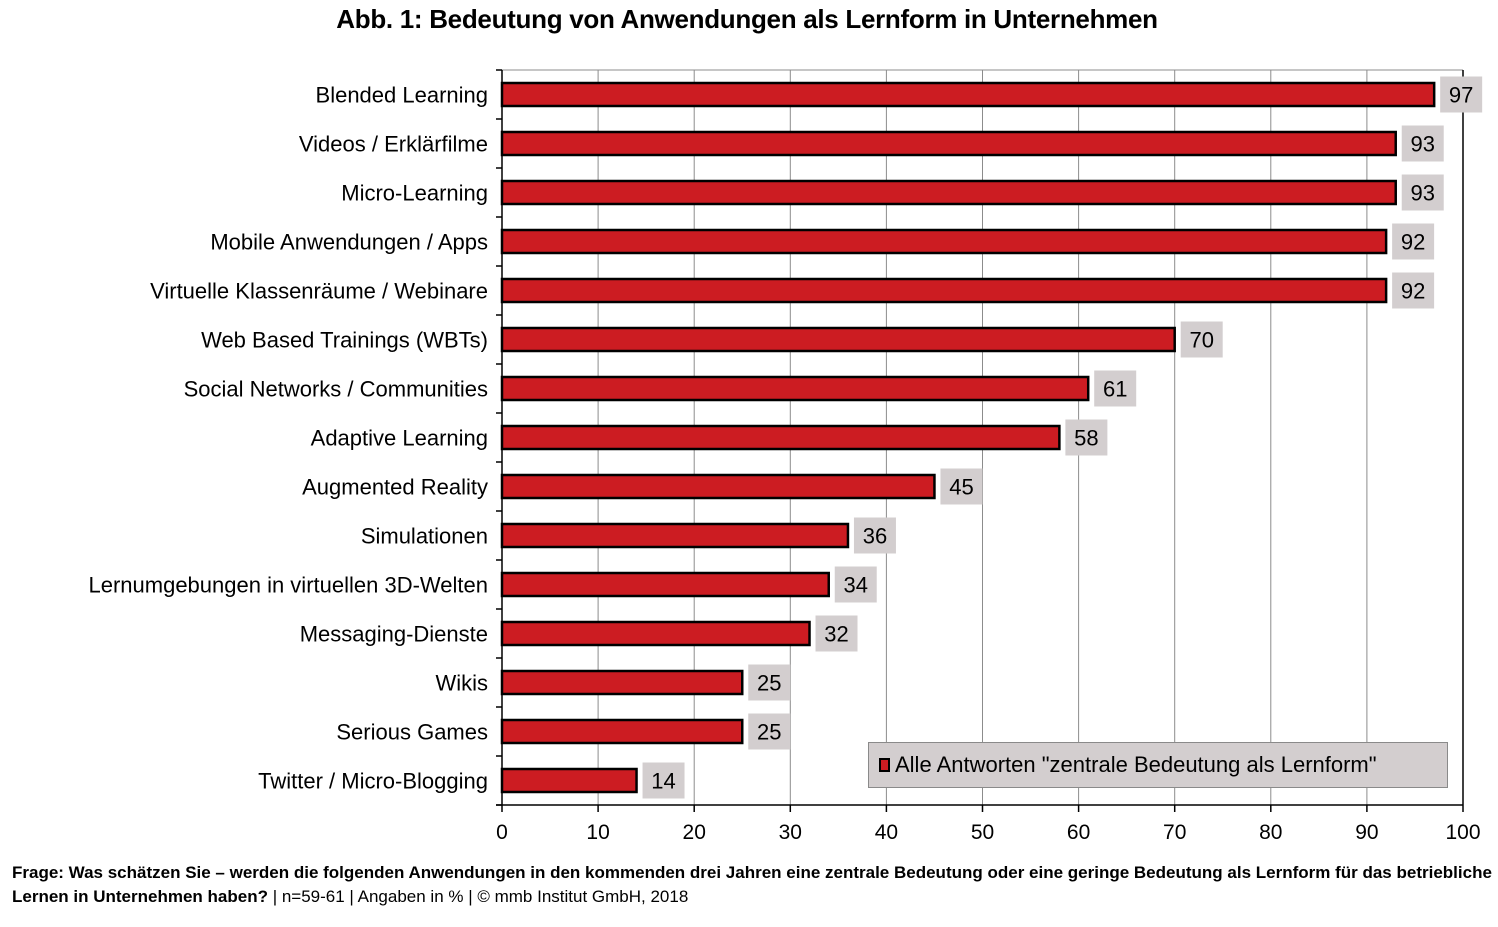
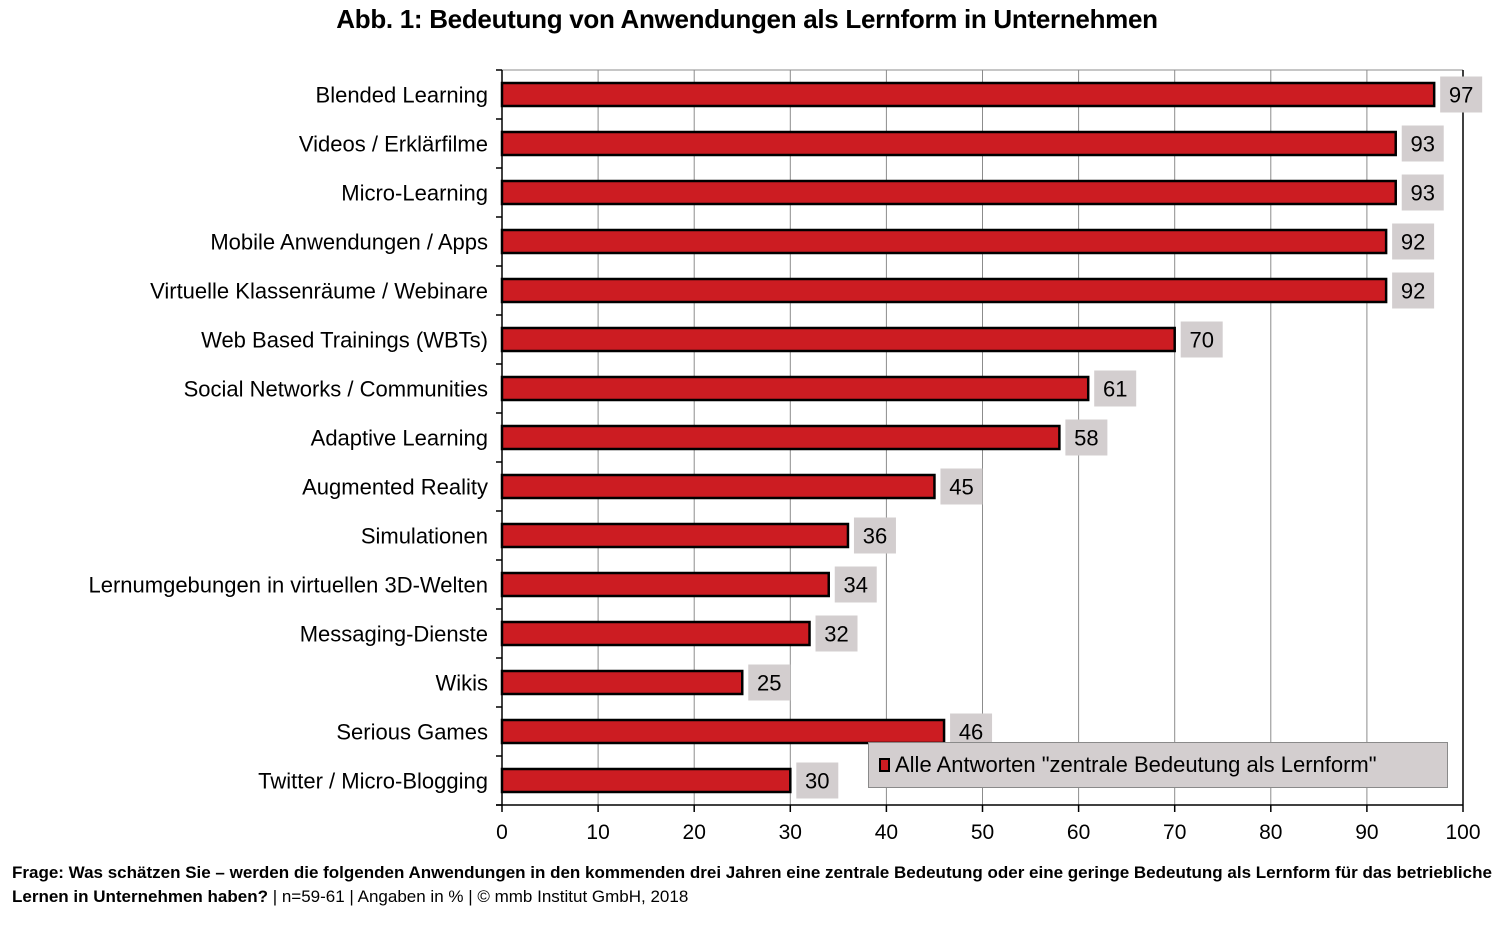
Serious Games: 25 -> 46
Twitter / Micro-Blogging: 14 -> 30
